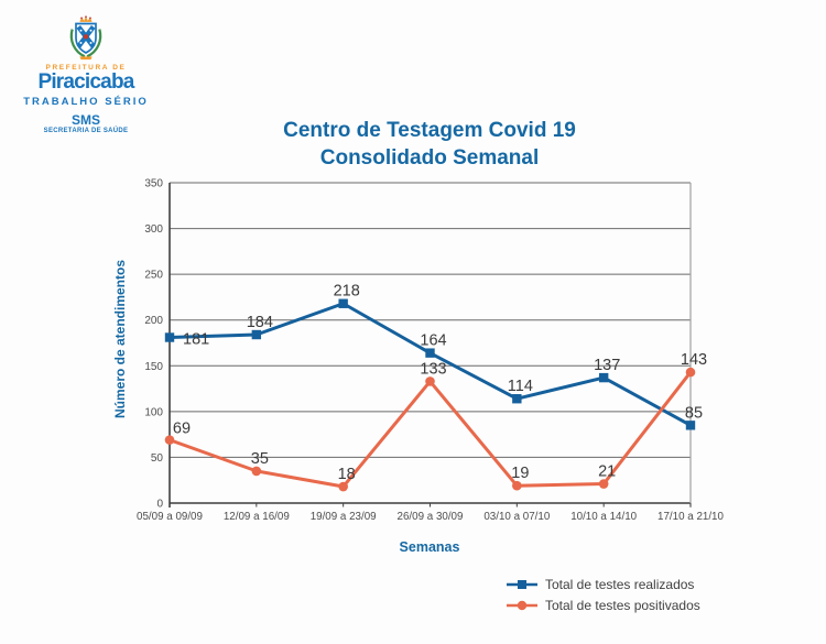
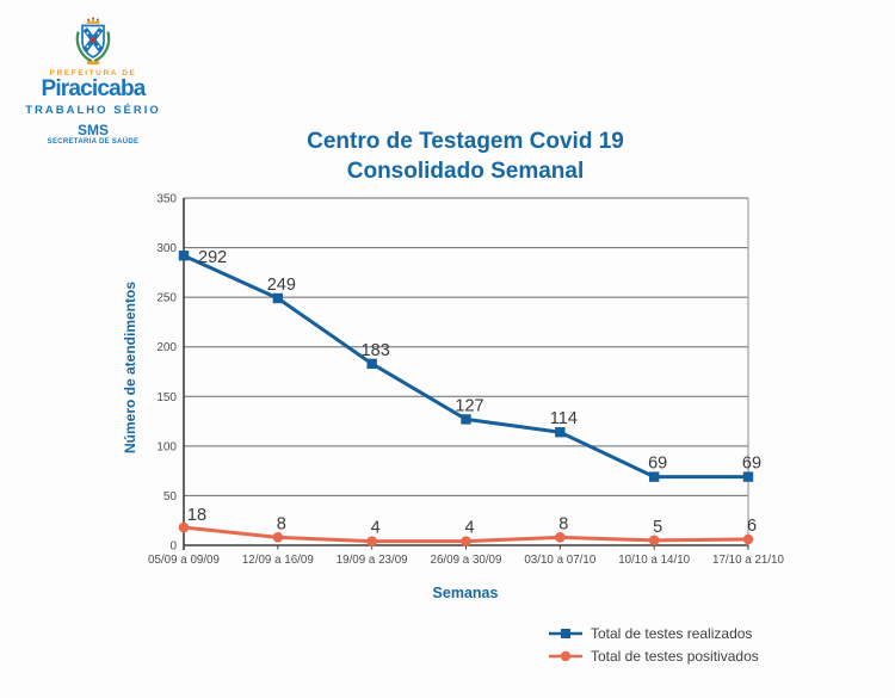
Total de testes realizados/05/09 a 09/09: 181 -> 292
Total de testes positivados/05/09 a 09/09: 69 -> 18
Total de testes realizados/12/09 a 16/09: 184 -> 249
Total de testes positivados/12/09 a 16/09: 35 -> 8
Total de testes realizados/19/09 a 23/09: 218 -> 183
Total de testes positivados/19/09 a 23/09: 18 -> 4
Total de testes realizados/26/09 a 30/09: 164 -> 127
Total de testes positivados/26/09 a 30/09: 133 -> 4
Total de testes positivados/03/10 a 07/10: 19 -> 8
Total de testes realizados/10/10 a 14/10: 137 -> 69
Total de testes positivados/10/10 a 14/10: 21 -> 5
Total de testes realizados/17/10 a 21/10: 85 -> 69
Total de testes positivados/17/10 a 21/10: 143 -> 6
